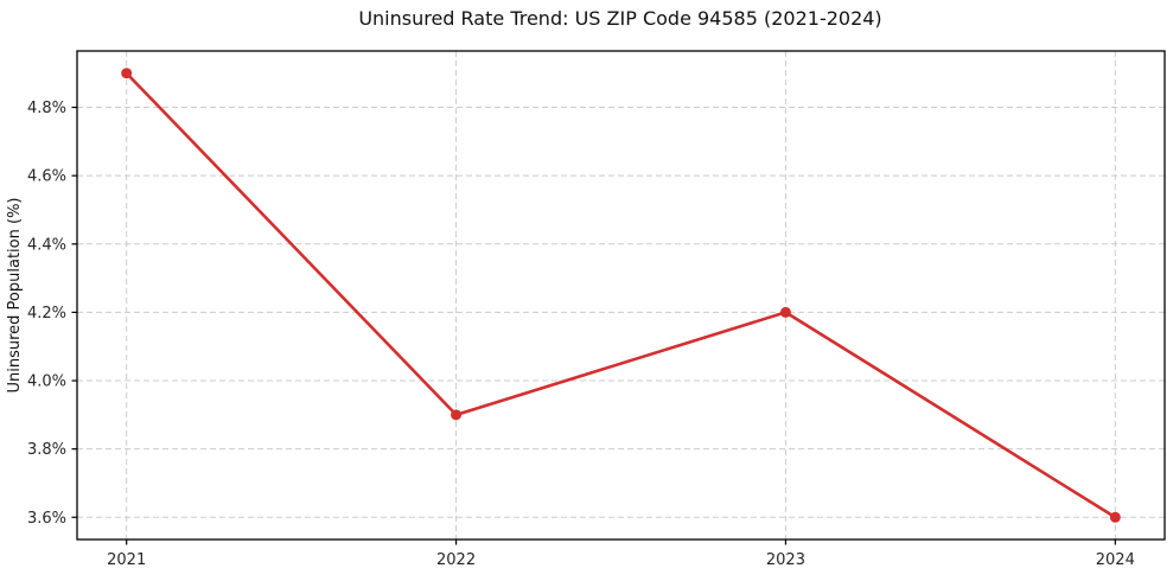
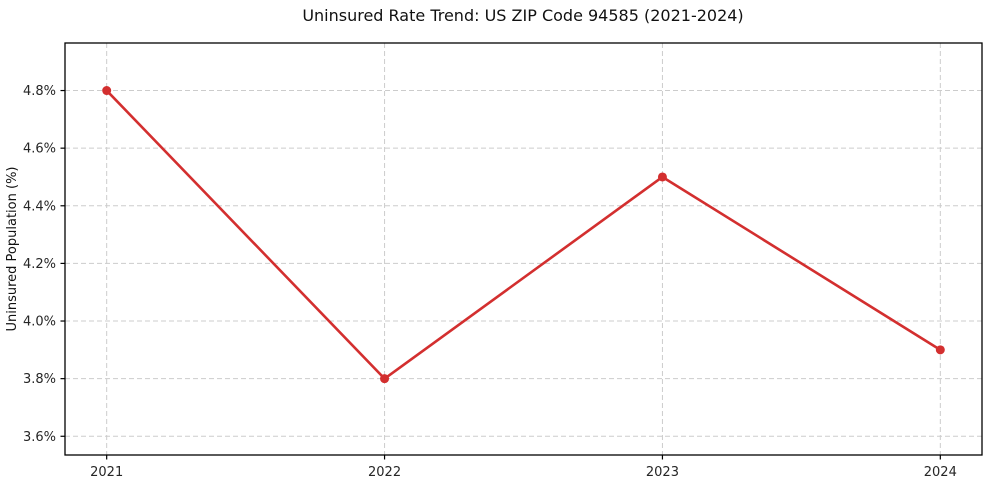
2021: 4.9% -> 4.8%
2022: 3.9% -> 3.8%
2023: 4.2% -> 4.5%
2024: 3.6% -> 3.9%
